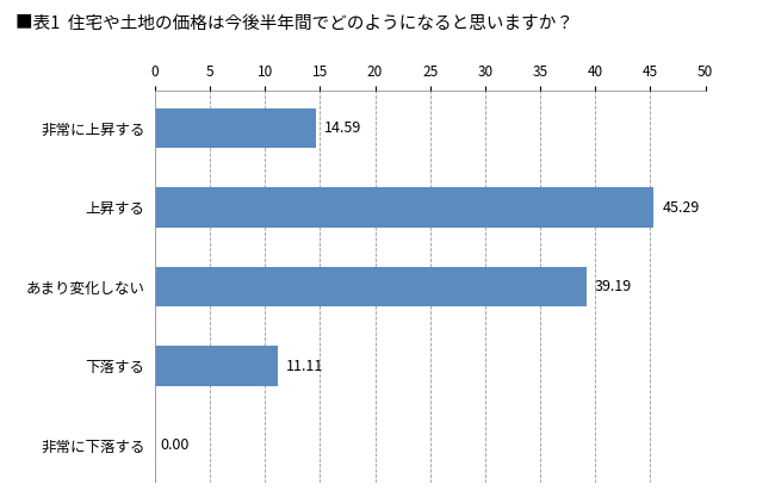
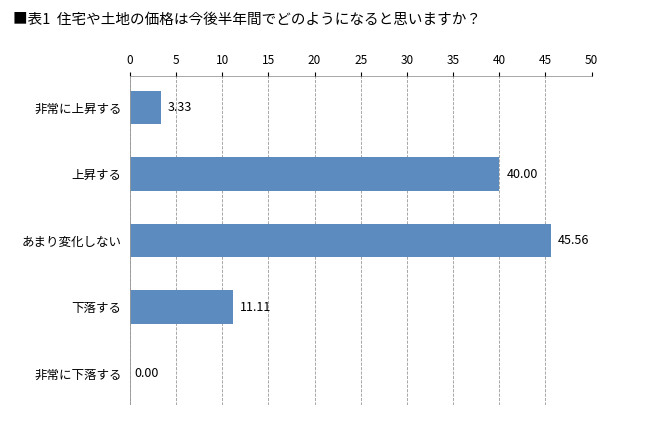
非常に上昇する: 14.59 -> 3.33
上昇する: 45.29 -> 40.00
あまり変化しない: 39.19 -> 45.56
